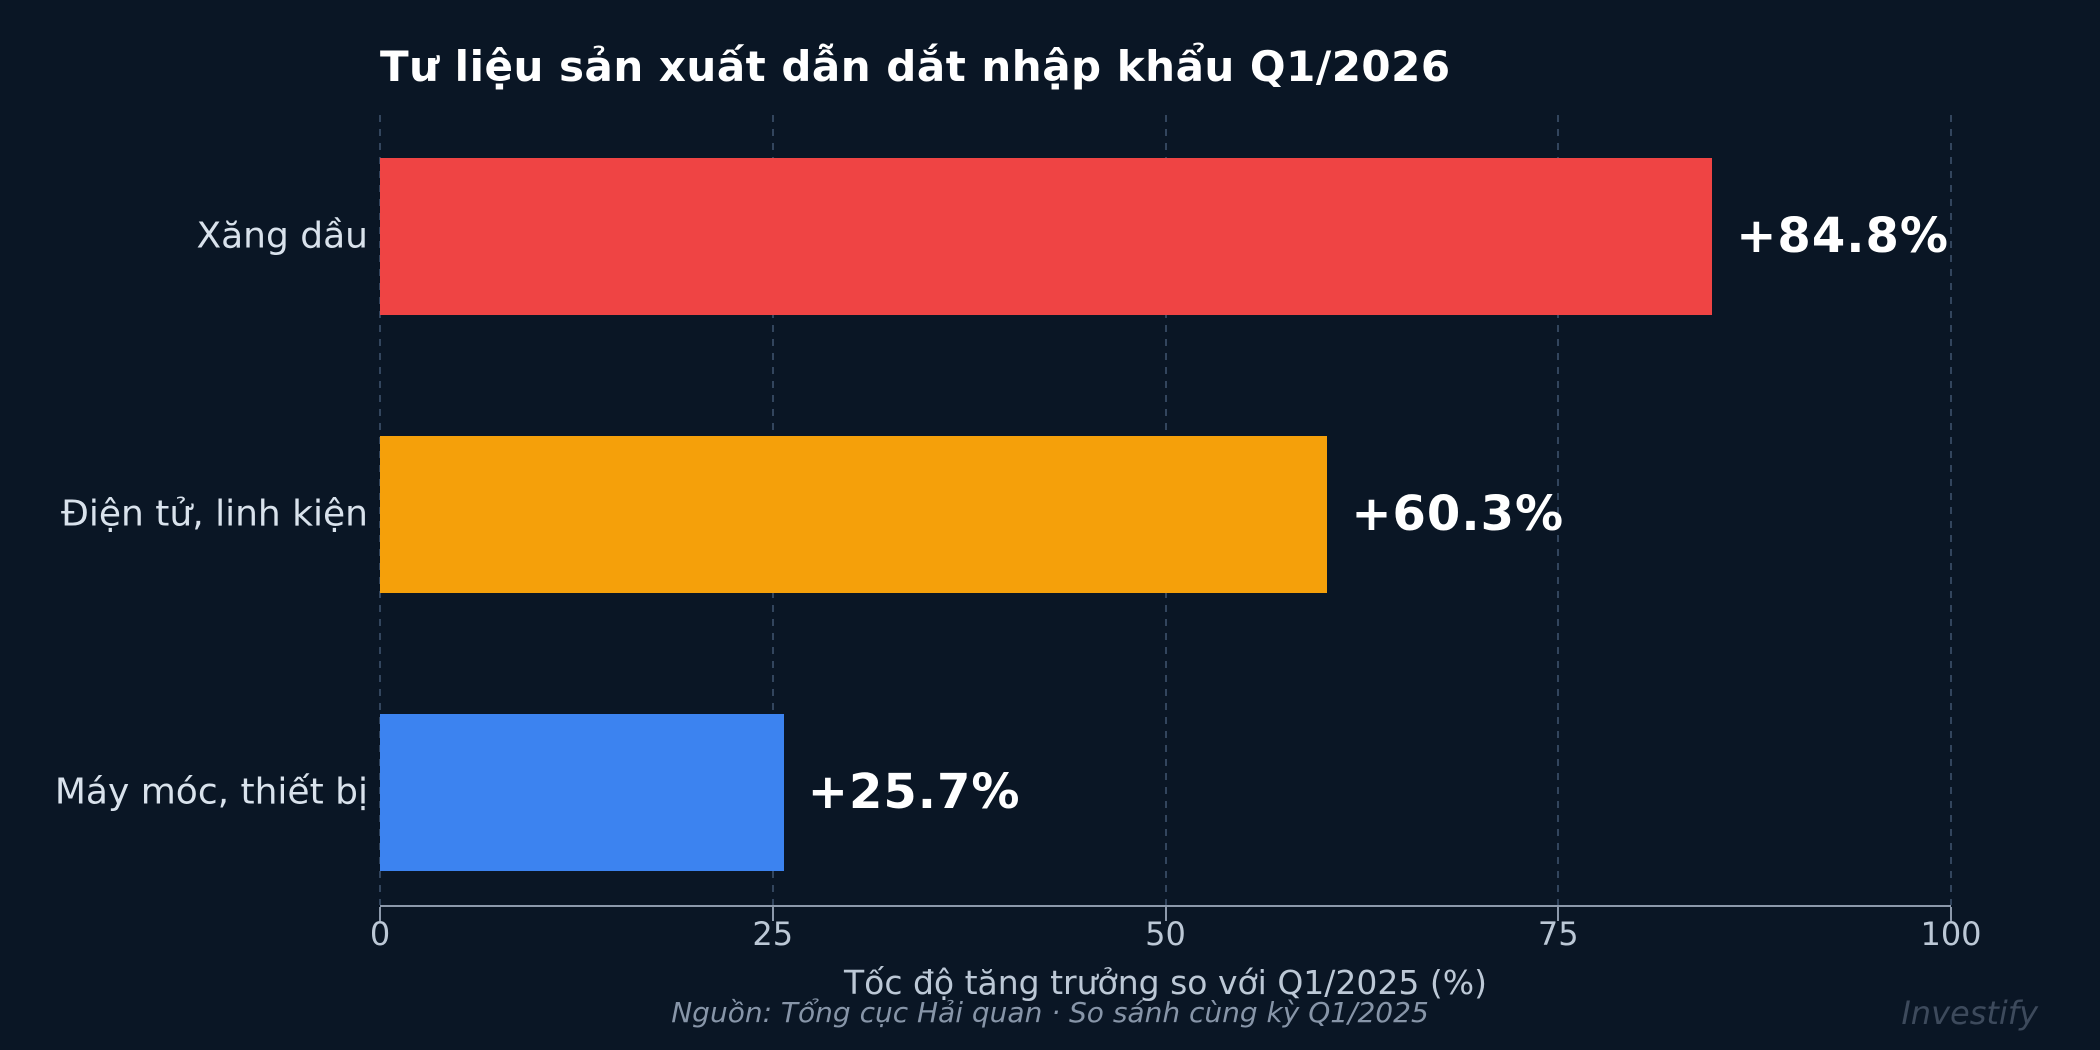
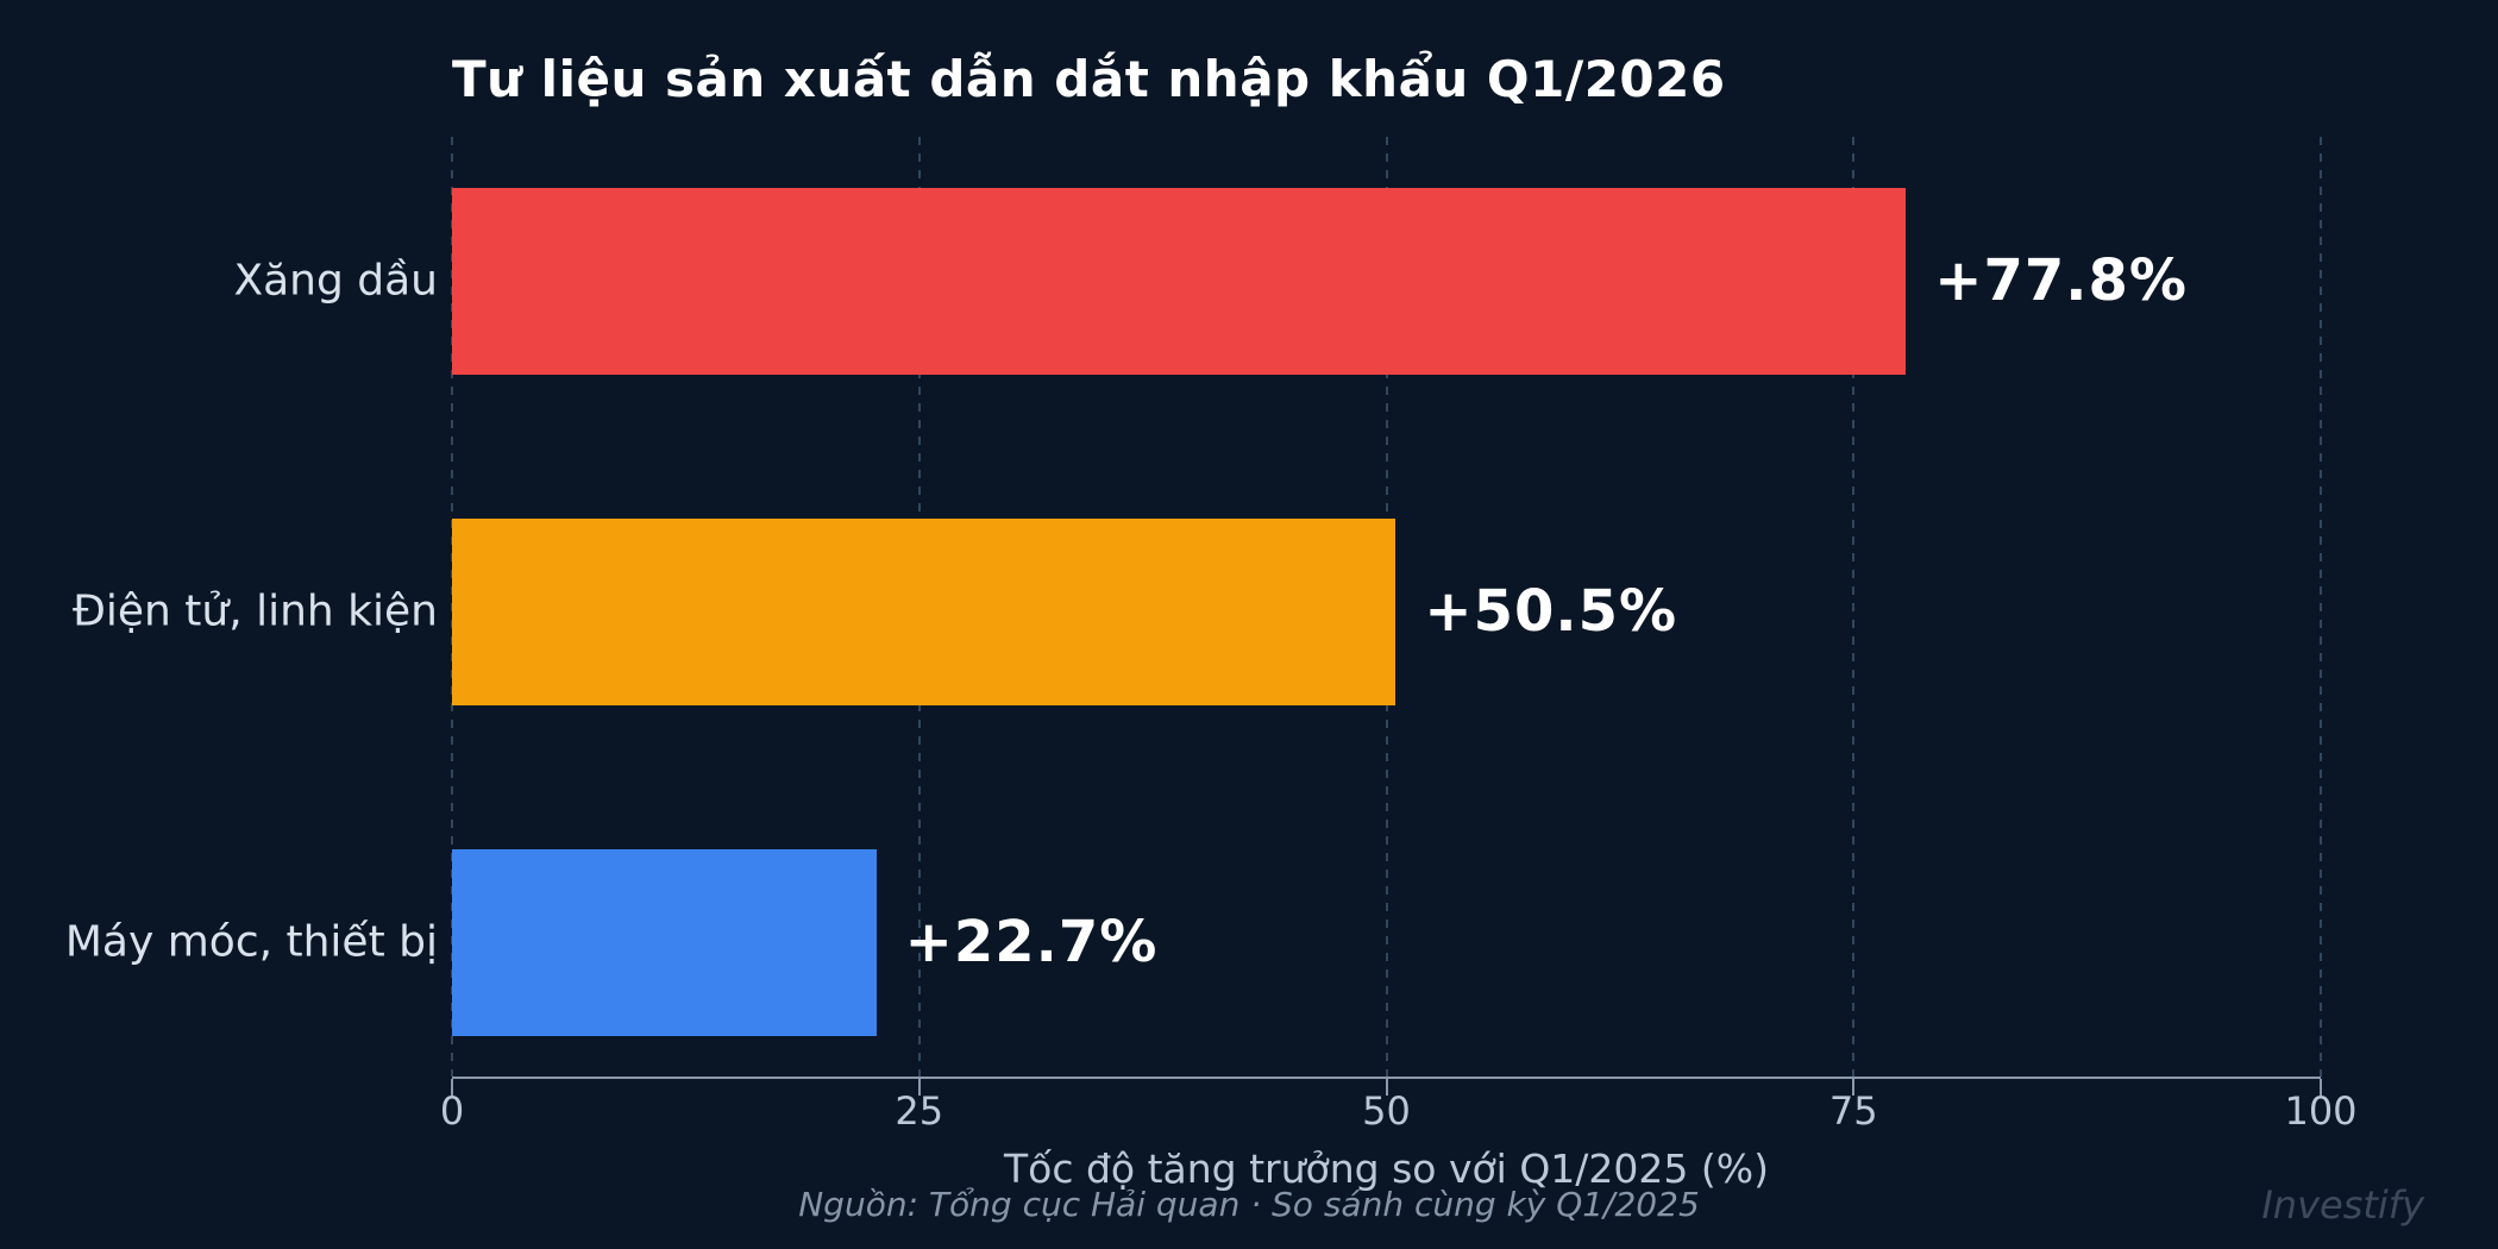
Xăng dầu: +84.8% -> +77.8%
Điện tử, linh kiện: +60.3% -> +50.5%
Máy móc, thiết bị: +25.7% -> +22.7%
